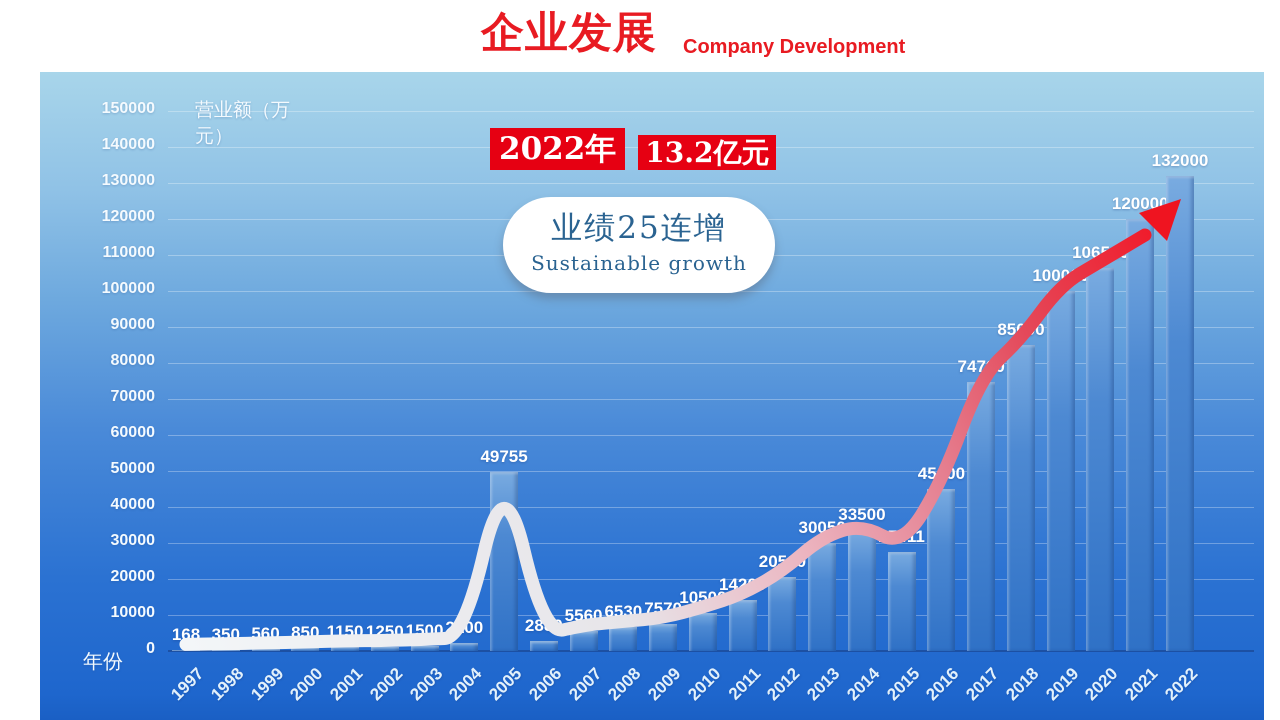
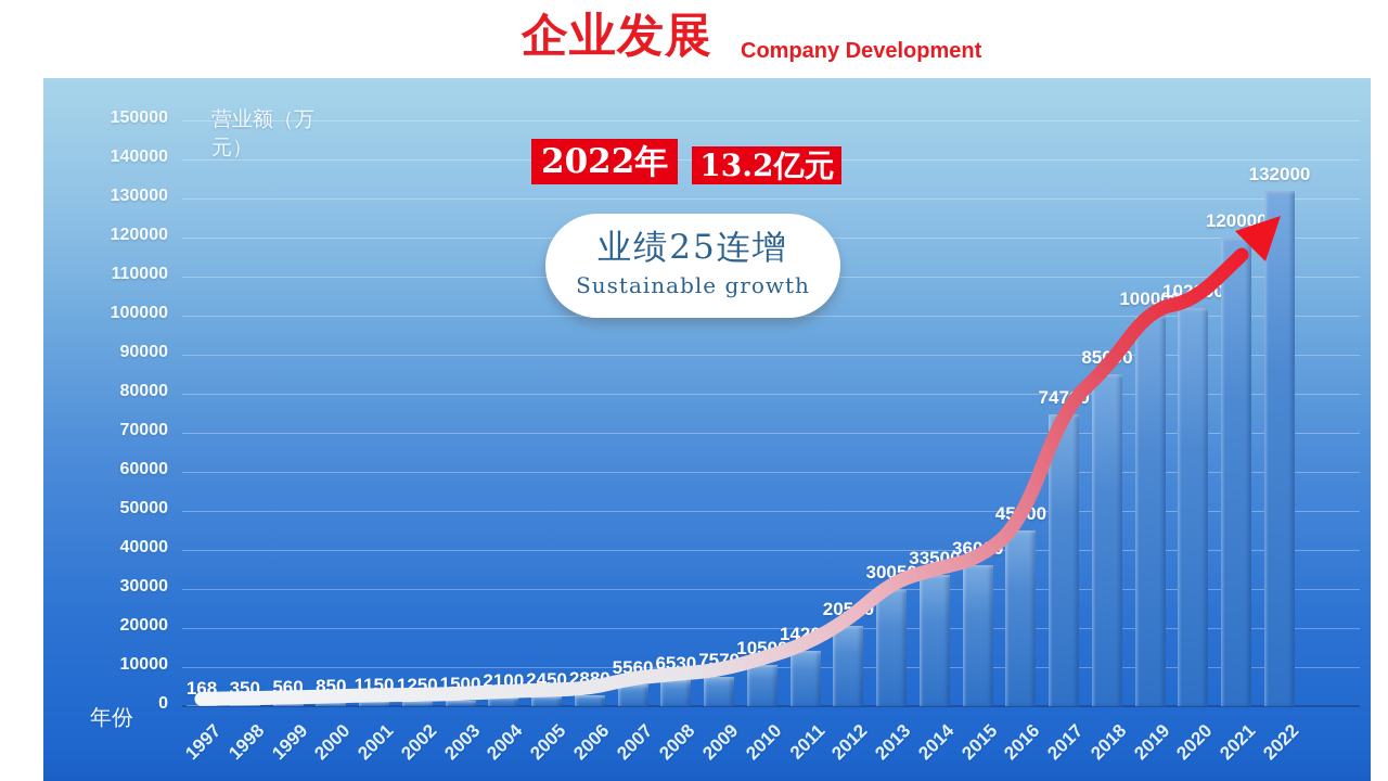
2005: 49755 -> 2450
2015: 27411 -> 36000
2020: 106516 -> 102000
